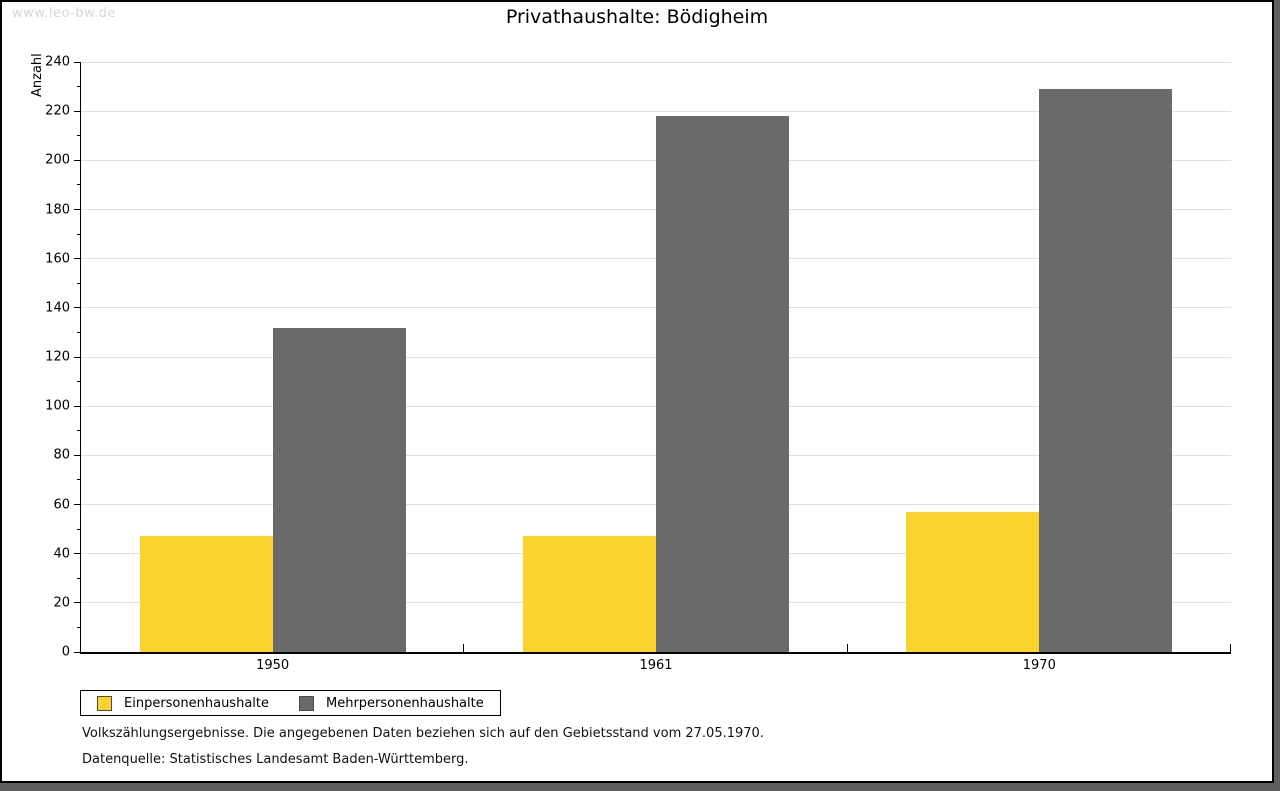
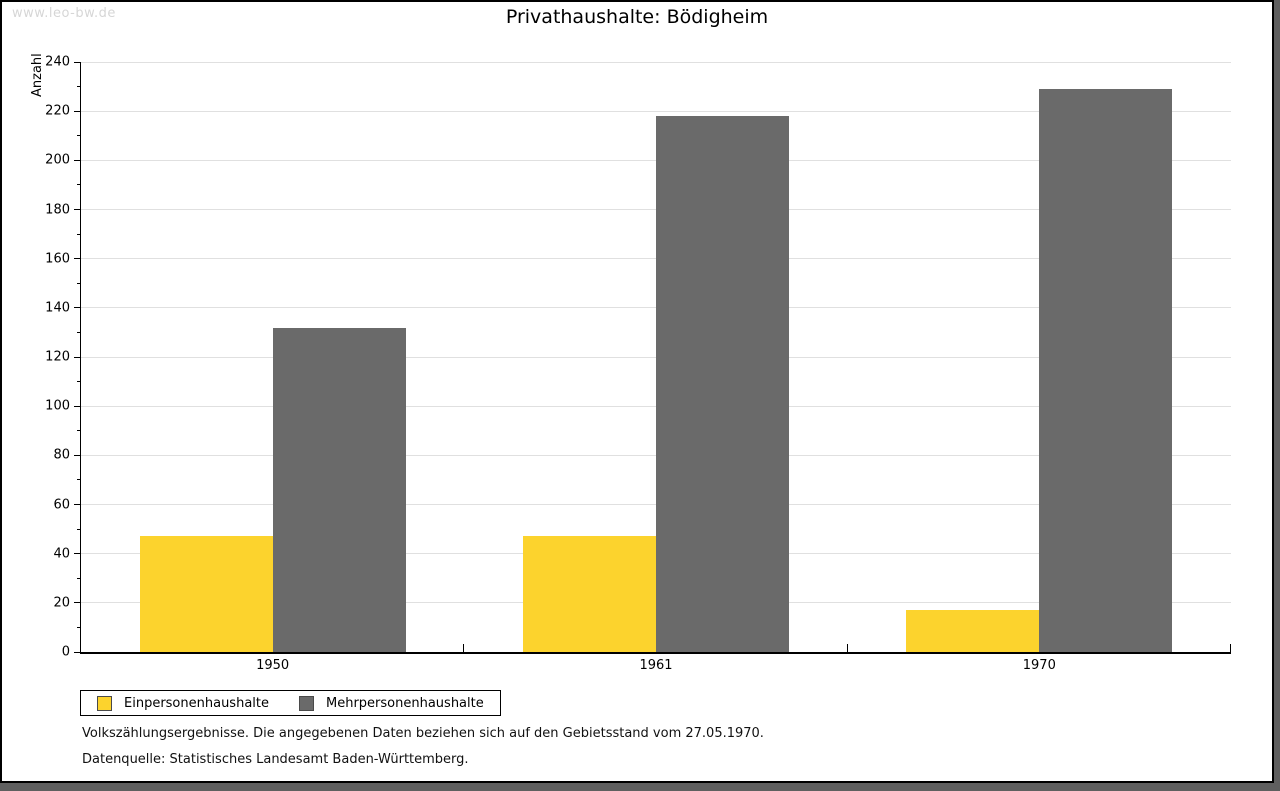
Einpersonenhaushalte/1970: 57 -> 17
